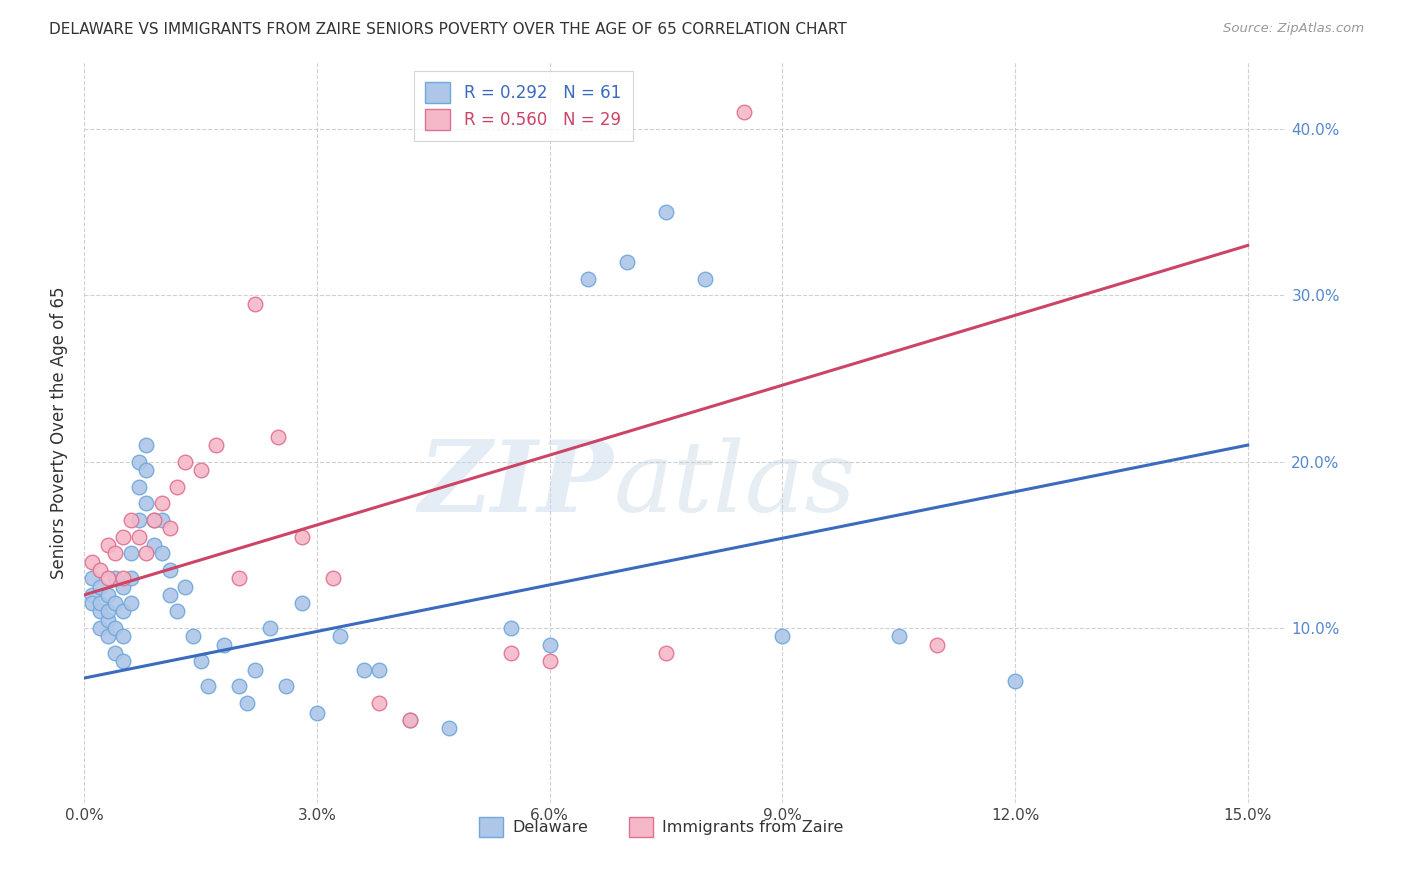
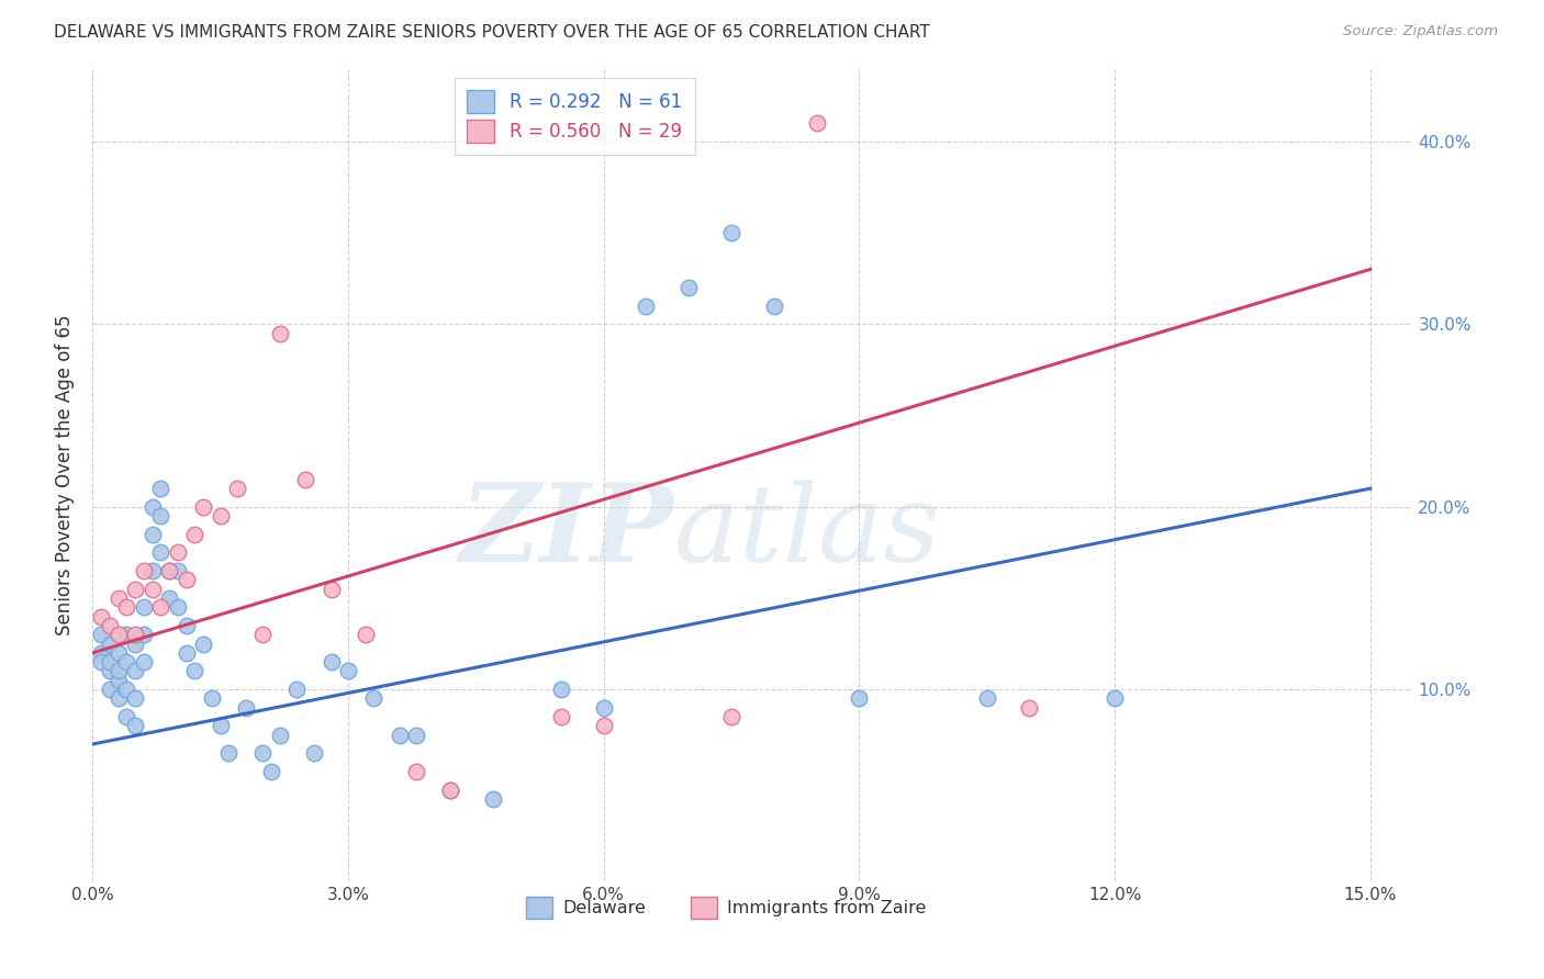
Delaware/3.0%: 4.9% -> 11.0%
Delaware/12.0%: 6.8% -> 9.5%
